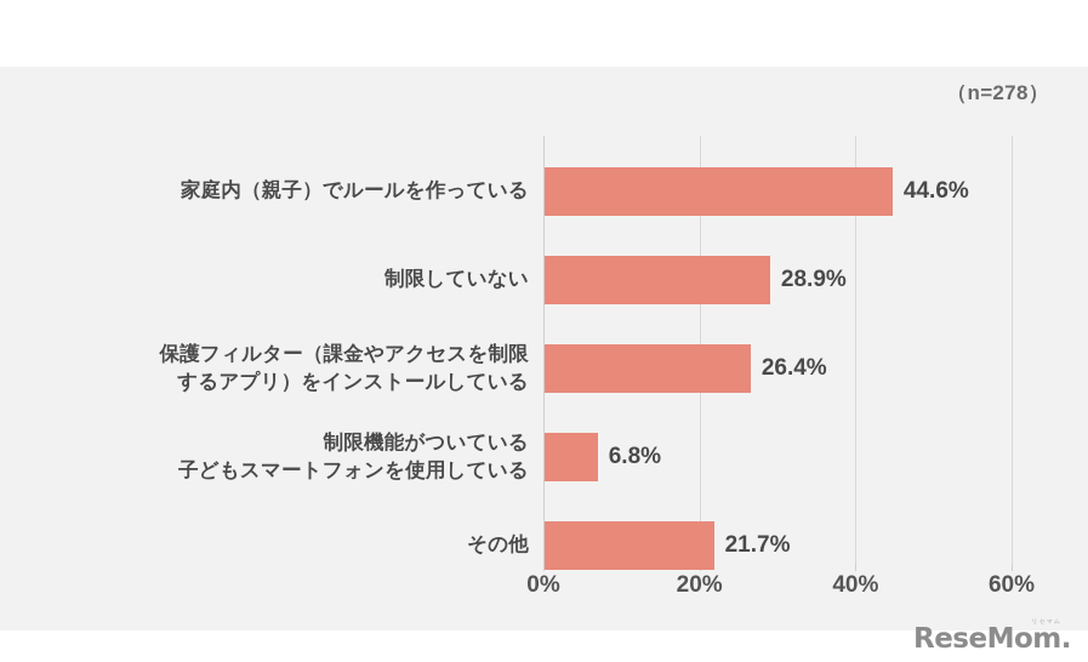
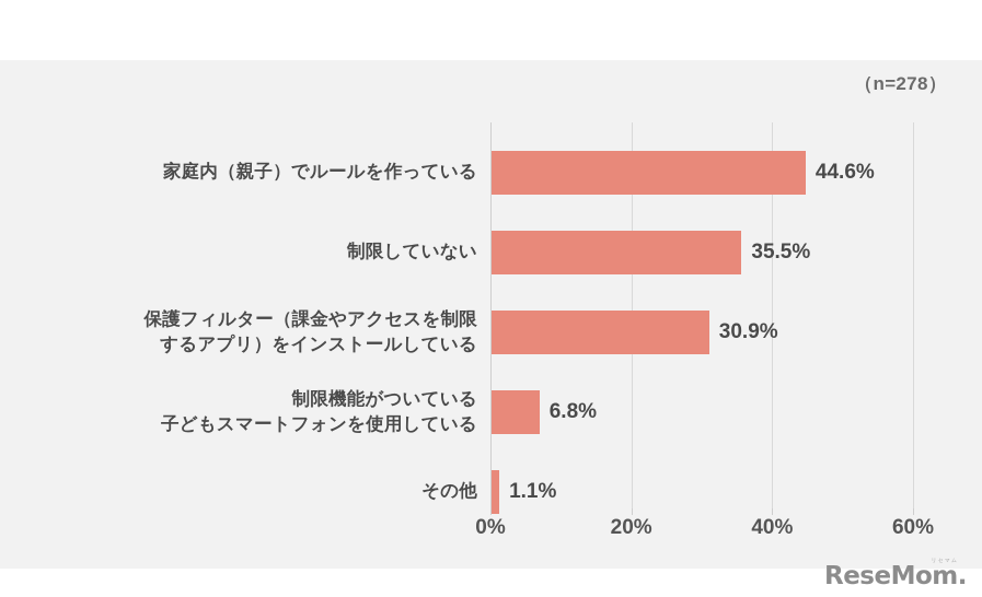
制限していない: 28.9% -> 35.5%
保護フィルター（課金やアクセスを制限 するアプリ）をインストールしている: 26.4% -> 30.9%
その他: 21.7% -> 1.1%
